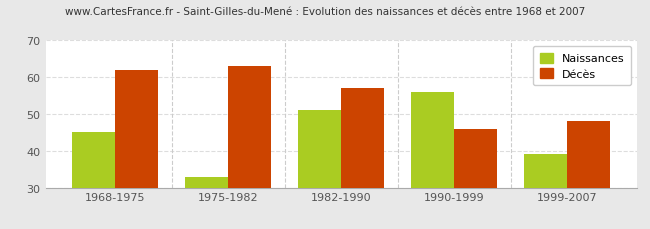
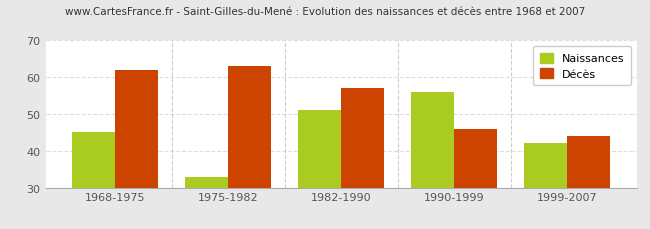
Naissances/1999-2007: 39 -> 42
Décès/1999-2007: 48 -> 44
